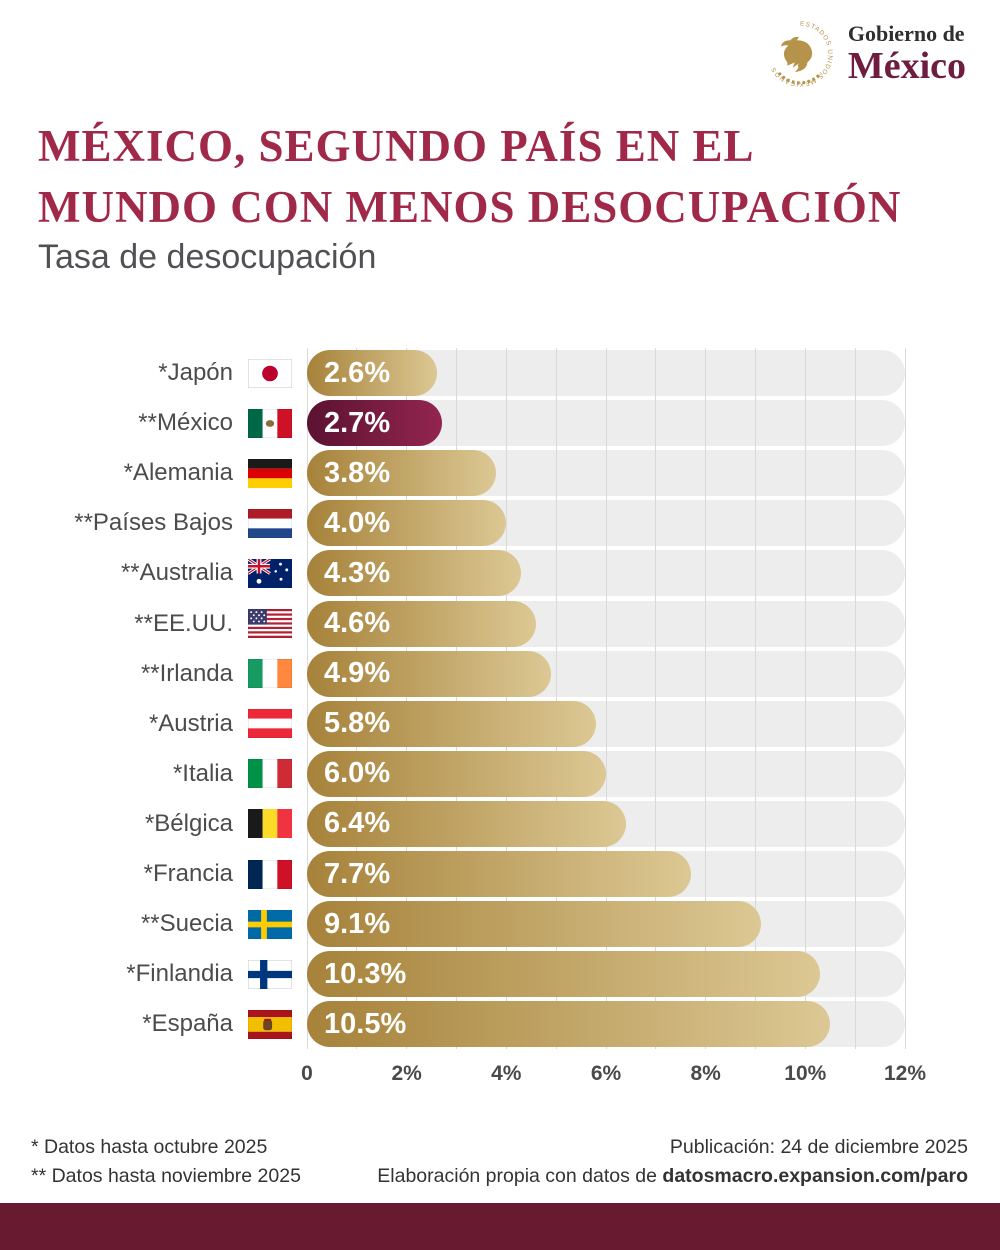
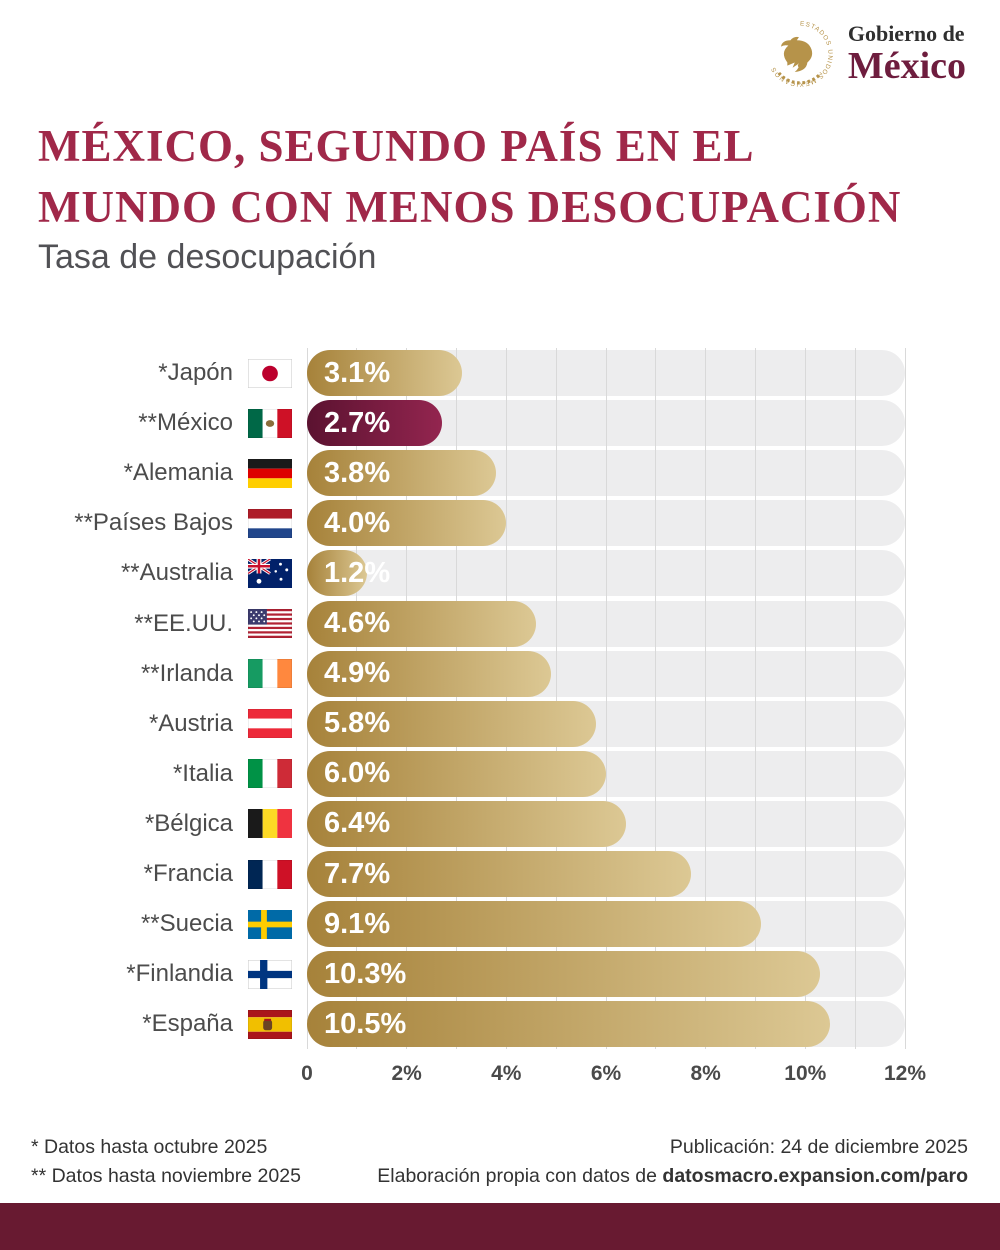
*Japón: 2.6% -> 3.1%
**Australia: 4.3% -> 1.2%
